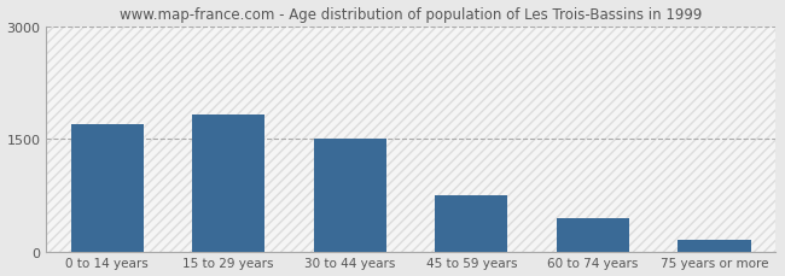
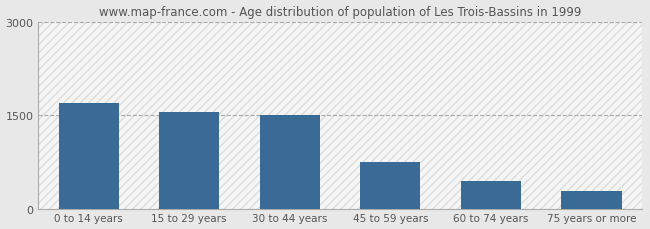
15 to 29 years: 1820 -> 1560
75 years or more: 160 -> 280
